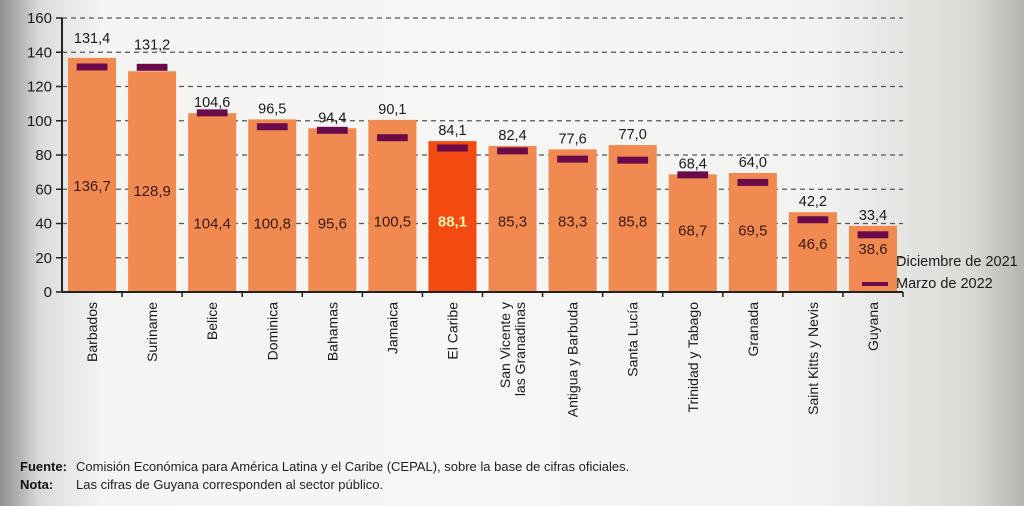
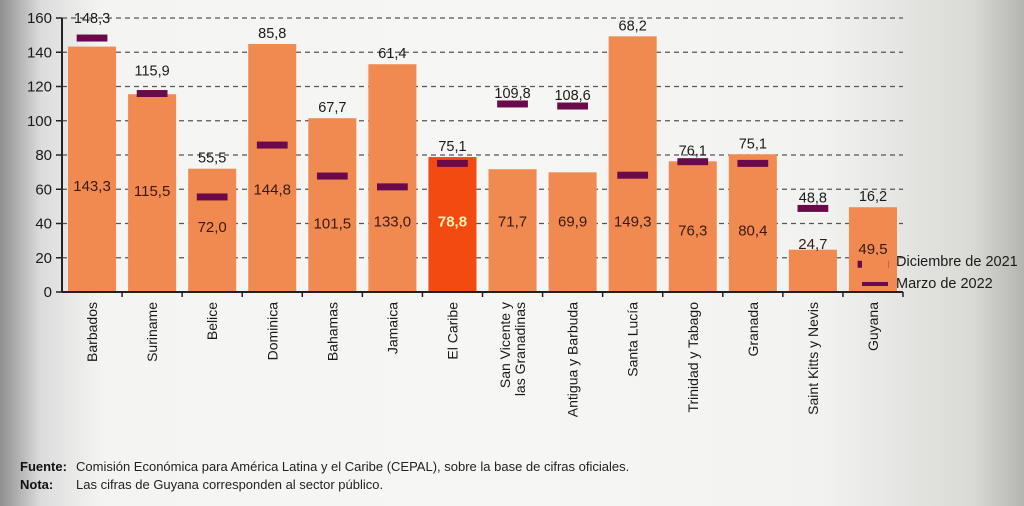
Diciembre de 2021/Barbados: 136,7 -> 143,3
Marzo de 2022/Barbados: 131,4 -> 148,3
Diciembre de 2021/Suriname: 128,9 -> 115,5
Marzo de 2022/Suriname: 131,2 -> 115,9
Diciembre de 2021/Belice: 104,4 -> 72,0
Marzo de 2022/Belice: 104,6 -> 55,5
Diciembre de 2021/Dominica: 100,8 -> 144,8
Marzo de 2022/Dominica: 96,5 -> 85,8
Diciembre de 2021/Bahamas: 95,6 -> 101,5
Marzo de 2022/Bahamas: 94,4 -> 67,7
Diciembre de 2021/Jamaica: 100,5 -> 133,0
Marzo de 2022/Jamaica: 90,1 -> 61,4
Diciembre de 2021/El Caribe: 88,1 -> 78,8
Marzo de 2022/El Caribe: 84,1 -> 75,1
Diciembre de 2021/San Vicente y las Granadinas: 85,3 -> 71,7
Marzo de 2022/San Vicente y las Granadinas: 82,4 -> 109,8
Diciembre de 2021/Antigua y Barbuda: 83,3 -> 69,9
Marzo de 2022/Antigua y Barbuda: 77,6 -> 108,6
Diciembre de 2021/Santa Lucía: 85,8 -> 149,3
Marzo de 2022/Santa Lucía: 77,0 -> 68,2
Diciembre de 2021/Trinidad y Tabago: 68,7 -> 76,3
Marzo de 2022/Trinidad y Tabago: 68,4 -> 76,1
Diciembre de 2021/Granada: 69,5 -> 80,4
Marzo de 2022/Granada: 64,0 -> 75,1
Diciembre de 2021/Saint Kitts y Nevis: 46,6 -> 24,7
Marzo de 2022/Saint Kitts y Nevis: 42,2 -> 48,8
Diciembre de 2021/Guyana: 38,6 -> 49,5
Marzo de 2022/Guyana: 33,4 -> 16,2
